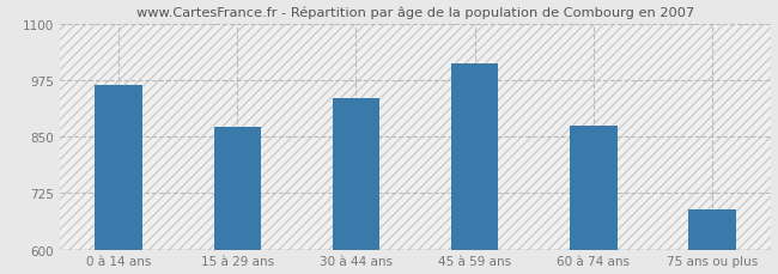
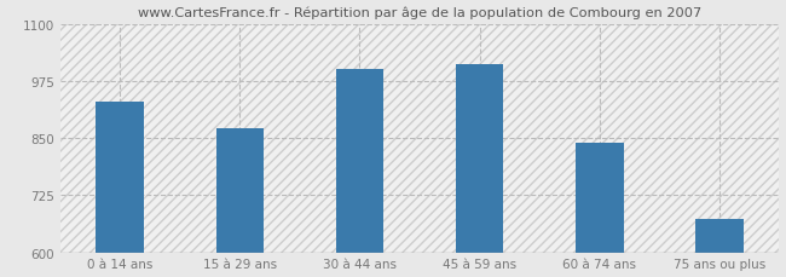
0 à 14 ans: 965 -> 930
30 à 44 ans: 935 -> 1003
60 à 74 ans: 875 -> 840
75 ans ou plus: 690 -> 672
